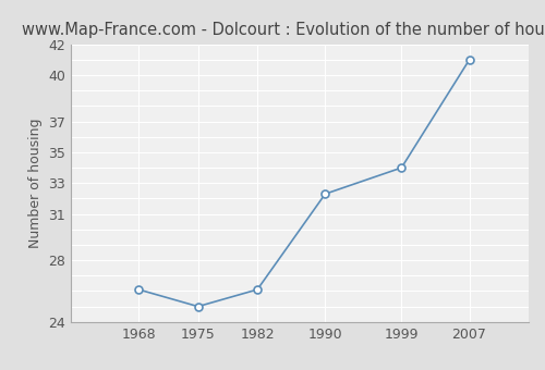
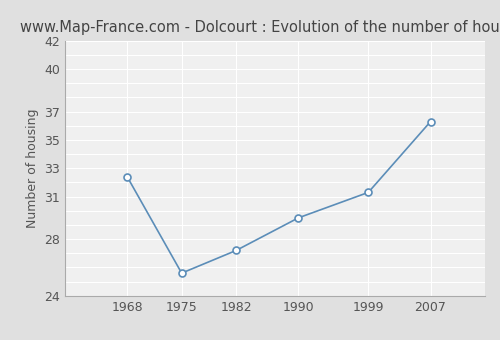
1968: 26.1 -> 32.4
1975: 25.0 -> 25.6
1982: 26.1 -> 27.2
1990: 32.3 -> 29.5
1999: 34.0 -> 31.3
2007: 41.0 -> 36.3
